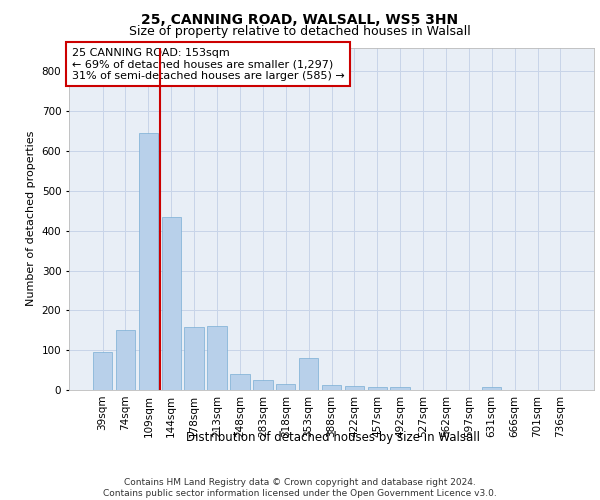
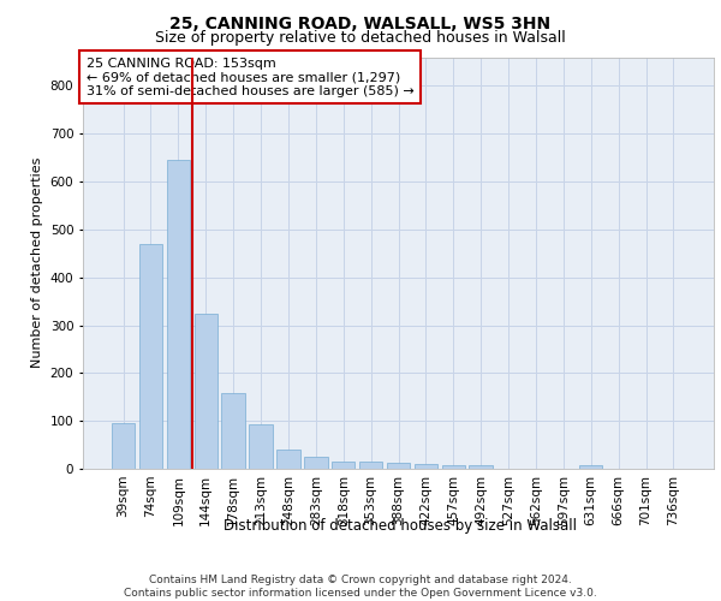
74sqm: 150 -> 470
144sqm: 435 -> 325
213sqm: 160 -> 92
353sqm: 80 -> 15
